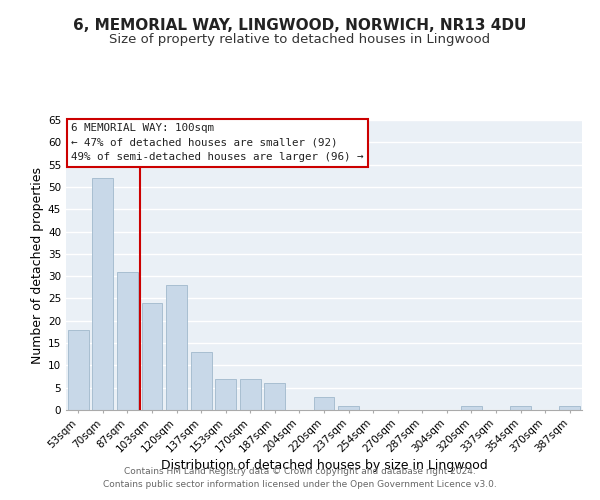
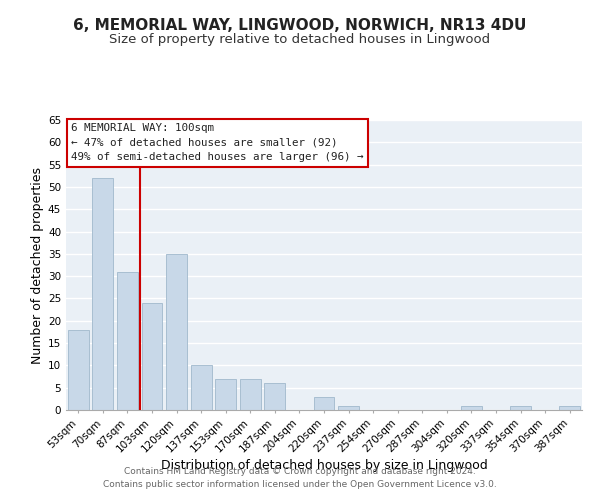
120sqm: 28 -> 35
137sqm: 13 -> 10
